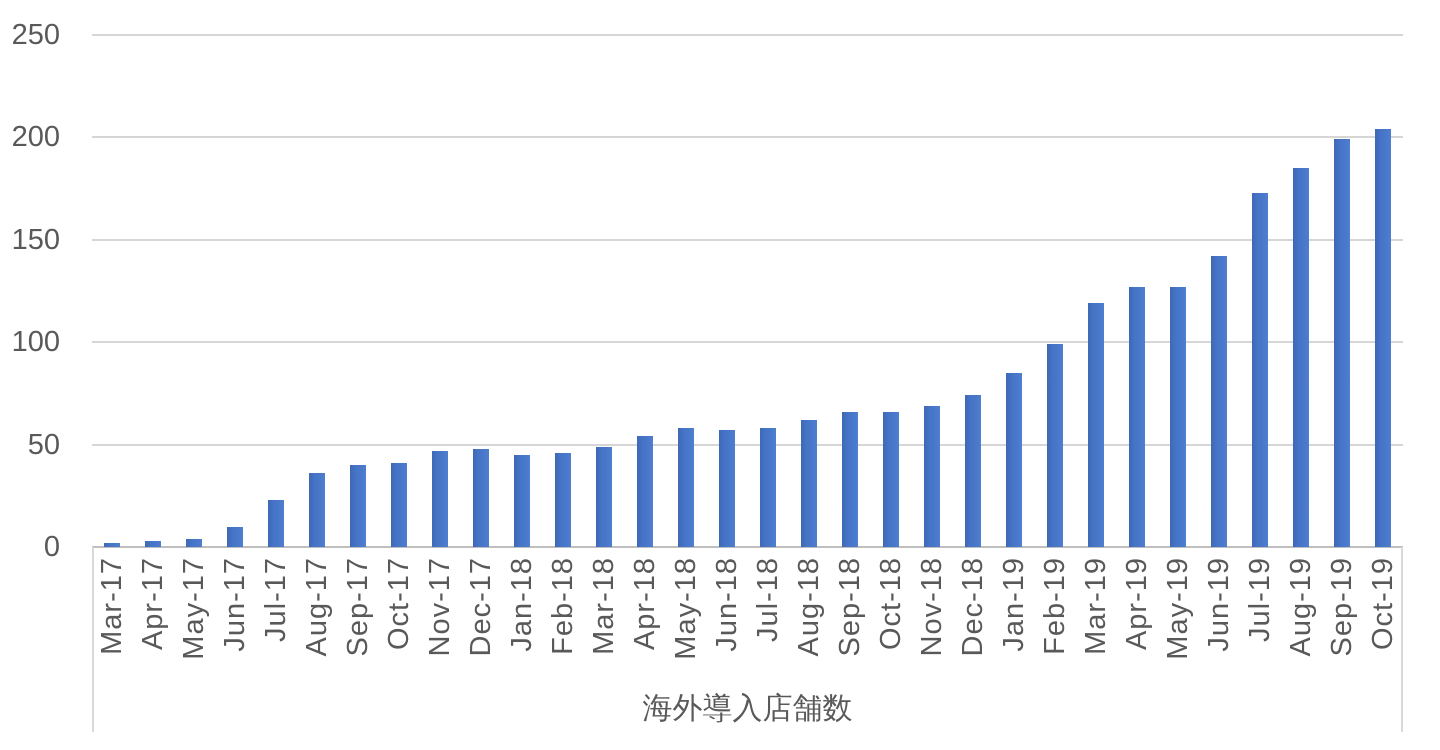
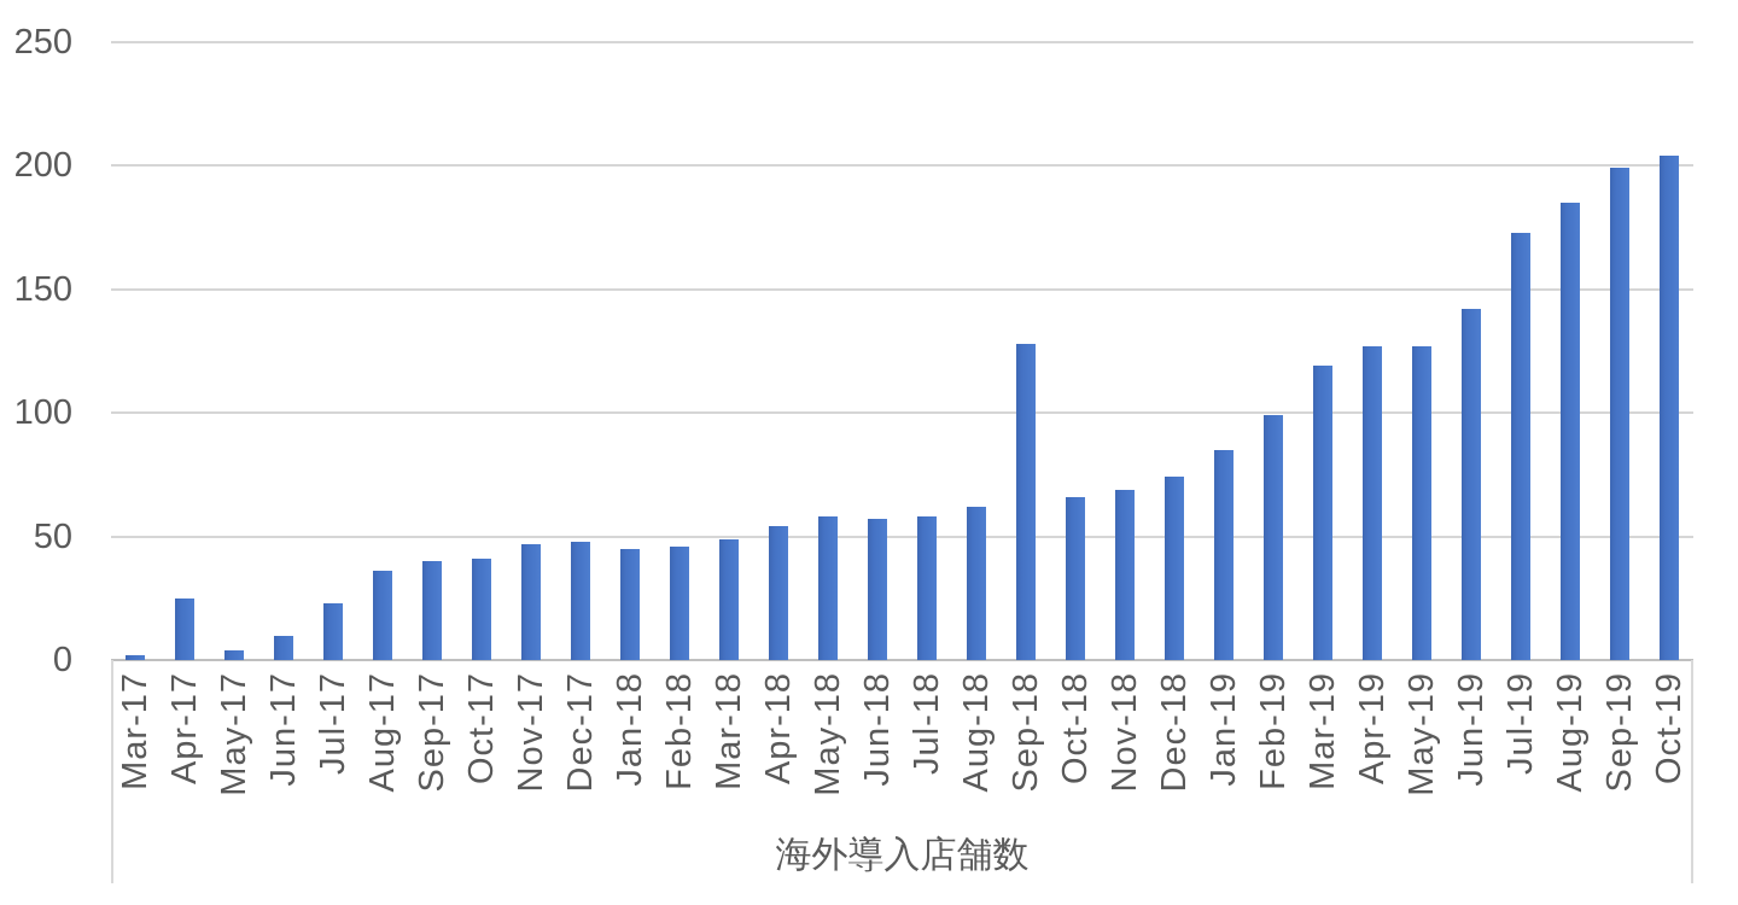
Apr-17: 3 -> 25
Sep-18: 66 -> 128
